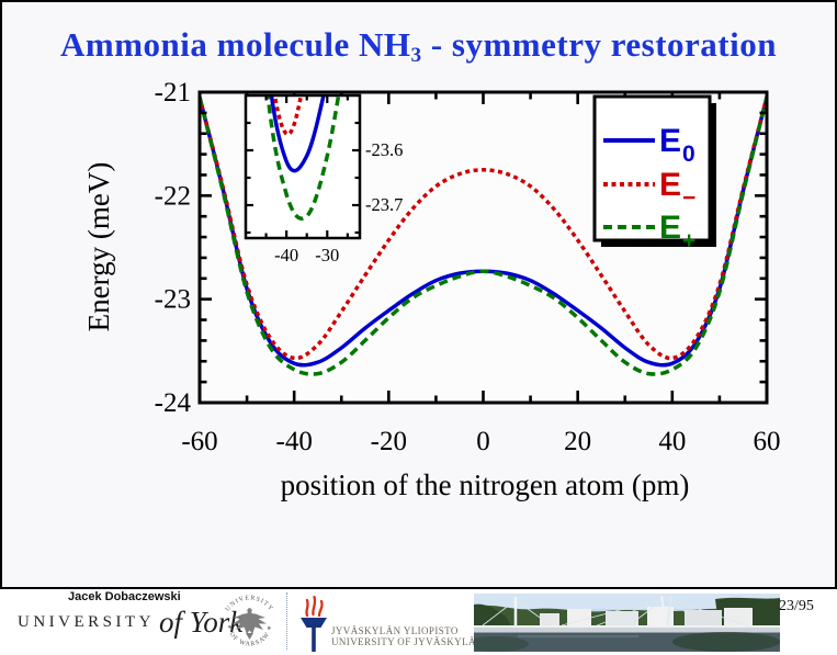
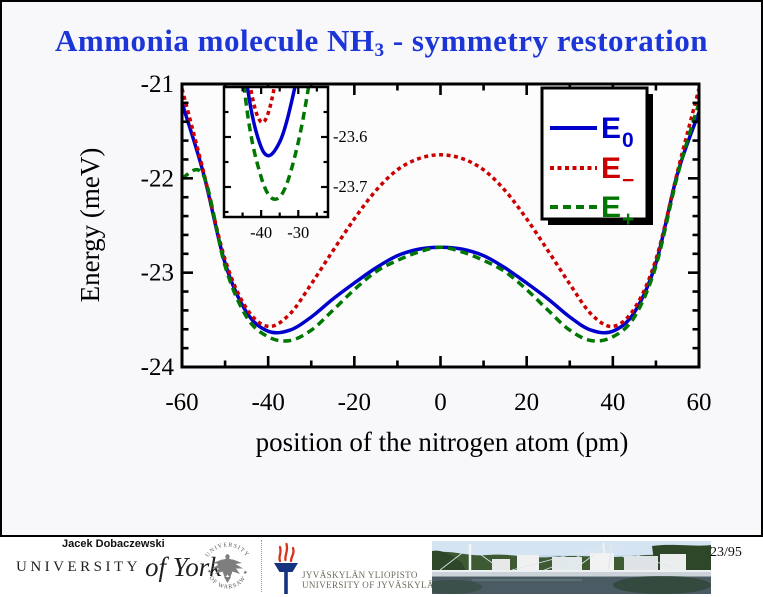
E0/-60: -21.1 -> -21.2
E+/-60: -21.1 -> -22.0
E0/60: -21.1 -> -21.3
E+/60: -21.1 -> -21.2
